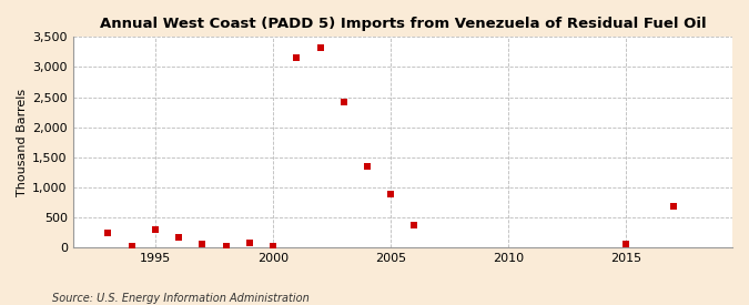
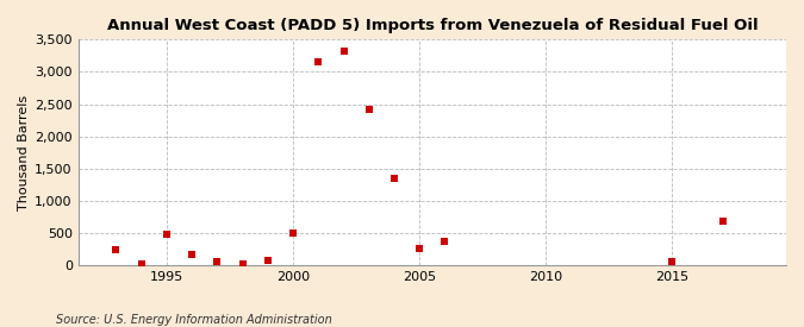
1995: 300 -> 480
2000: 20 -> 500
2005: 880 -> 260
